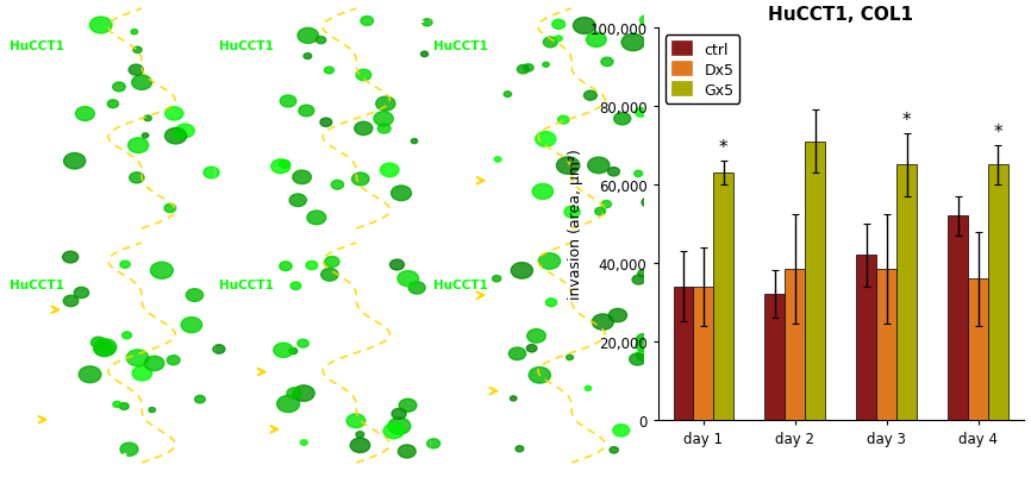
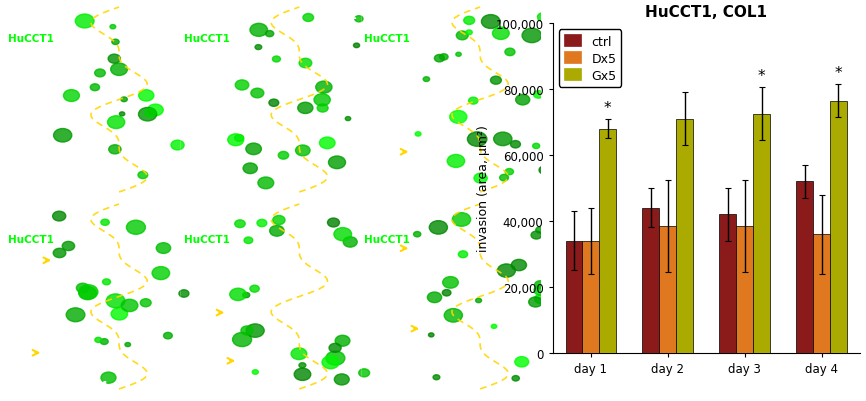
HuCCT1, COL1/Gx5/day 1: 63,000 -> 68,000
HuCCT1, COL1/ctrl/day 2: 32,000 -> 44,000
HuCCT1, COL1/Gx5/day 3: 65,000 -> 72,500
HuCCT1, COL1/Gx5/day 4: 65,000 -> 76,500
